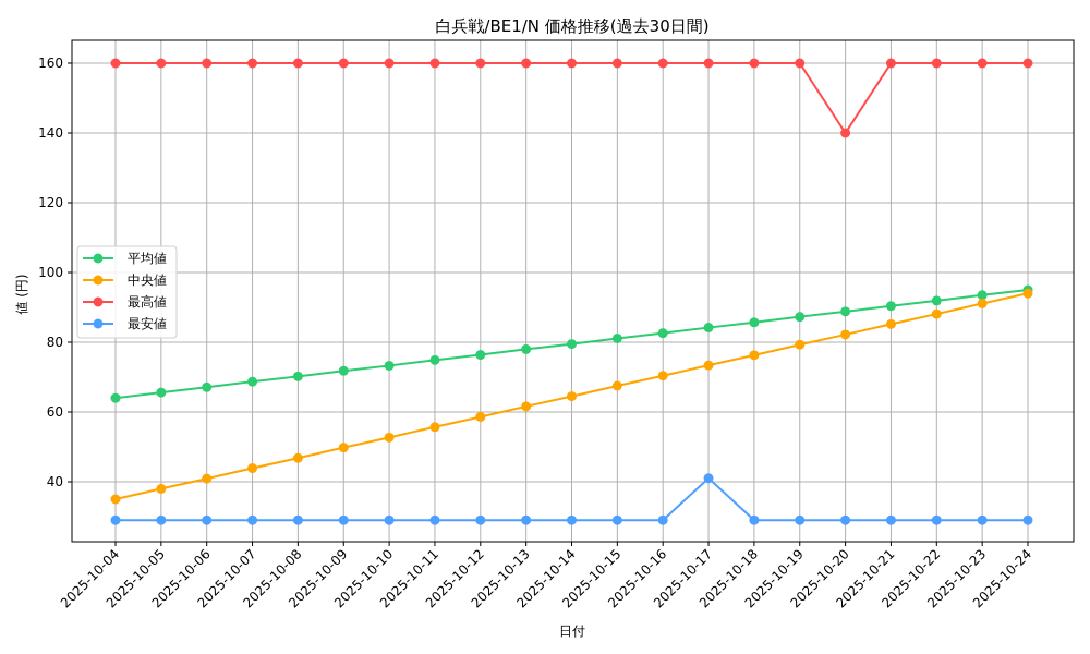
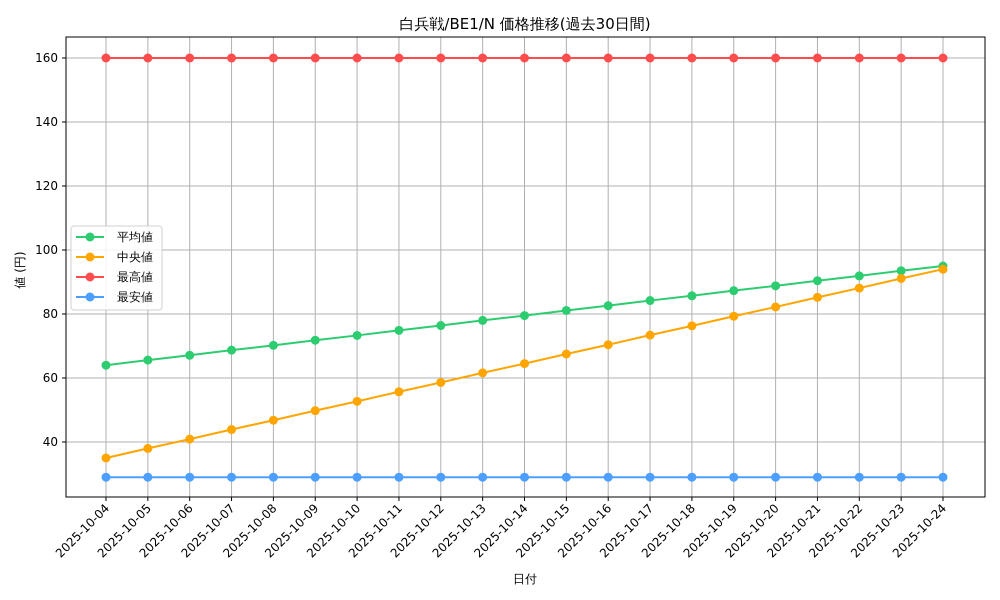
最安値/2025-10-17: 41 -> 29
最高値/2025-10-20: 140 -> 160
